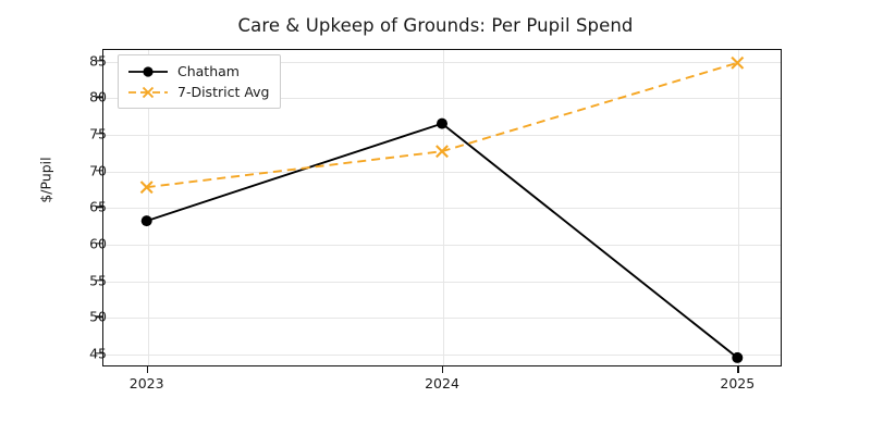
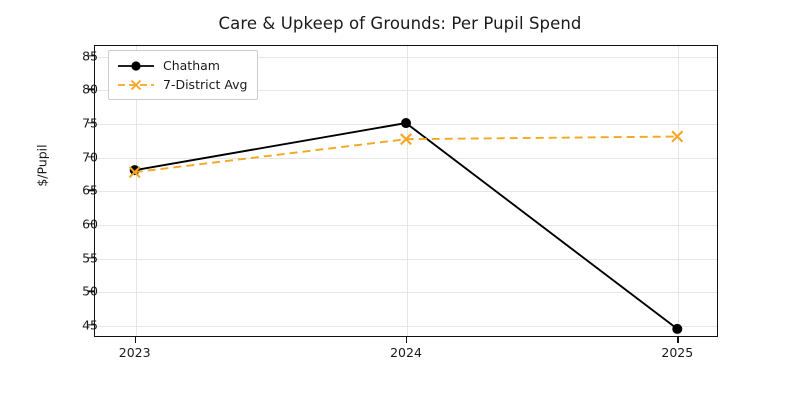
Chatham/2023: 63 -> 68
Chatham/2024: 76 -> 75
7-District Avg/2025: 85 -> 73
